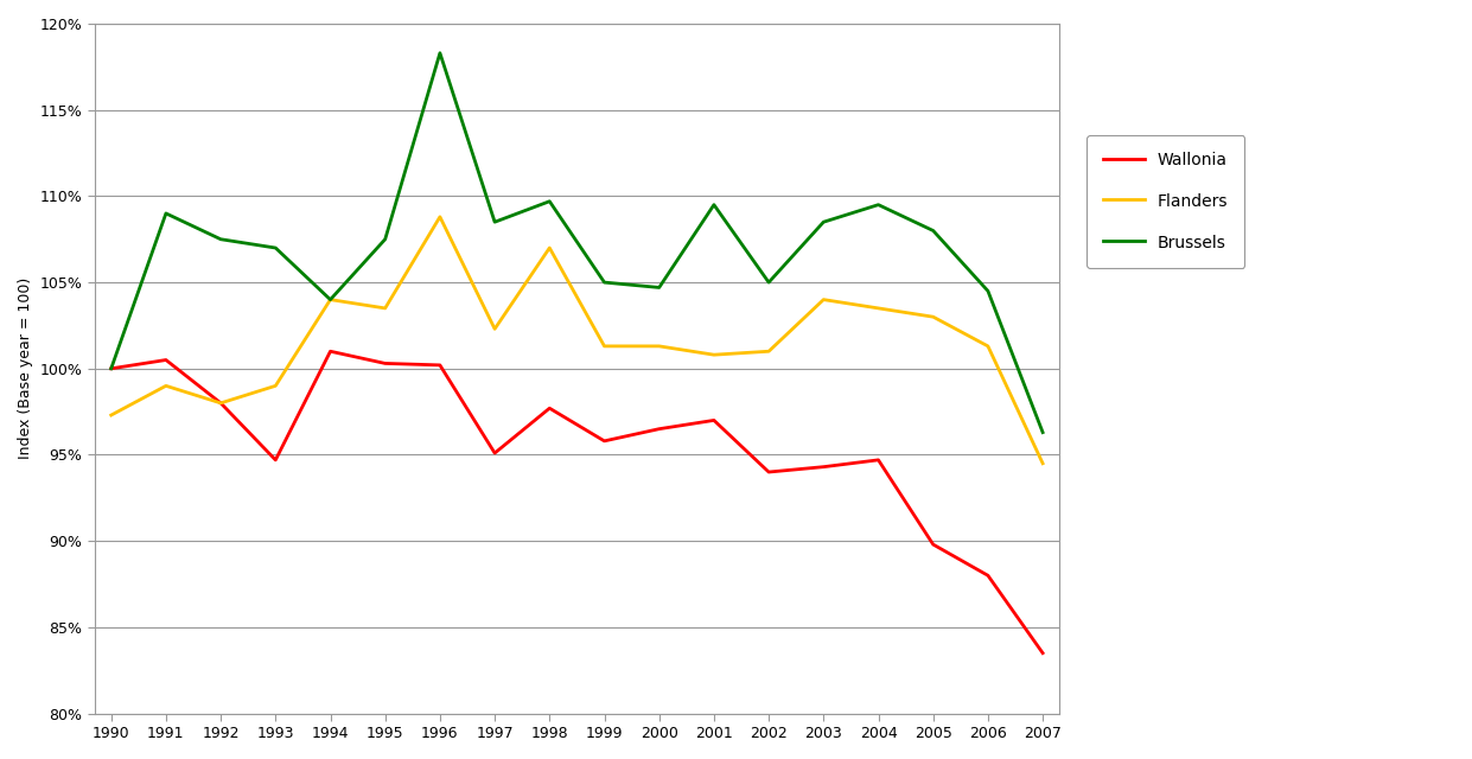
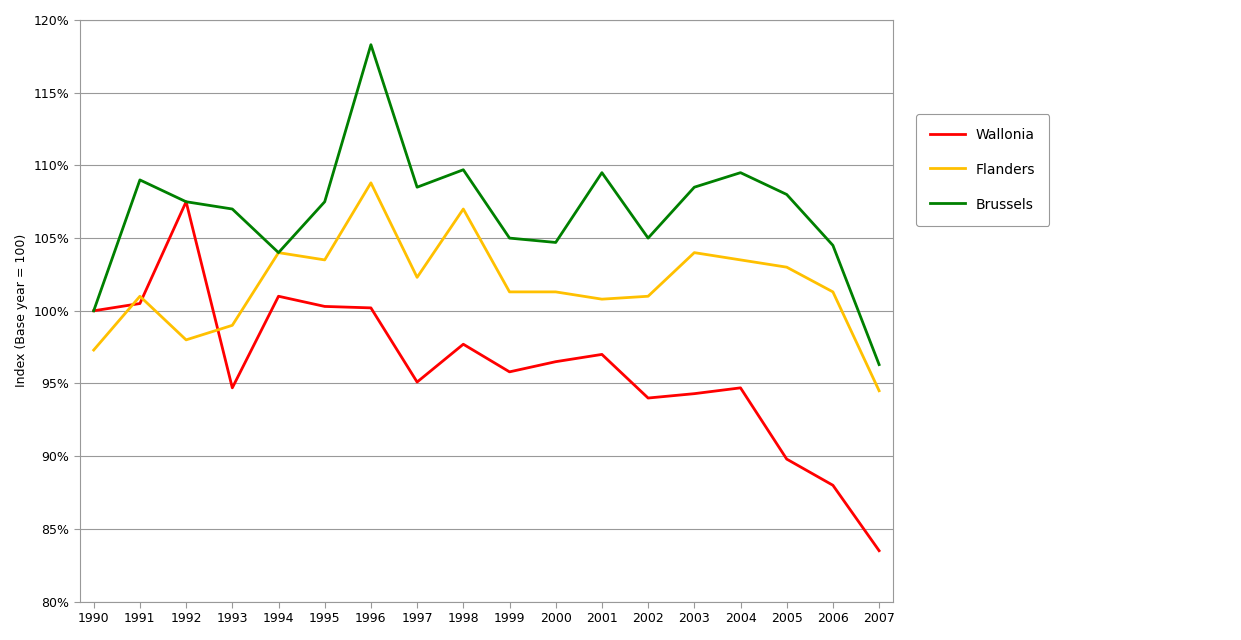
Flanders/1991: 99.0% -> 101.0%
Wallonia/1992: 98.0% -> 107.5%
